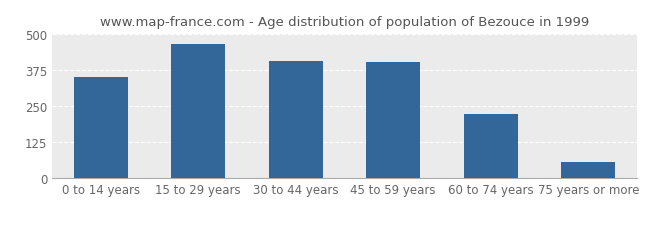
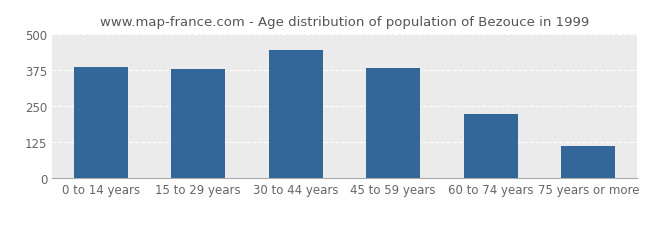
0 to 14 years: 350 -> 385
15 to 29 years: 465 -> 376
30 to 44 years: 405 -> 442
45 to 59 years: 400 -> 380
75 years or more: 55 -> 113
